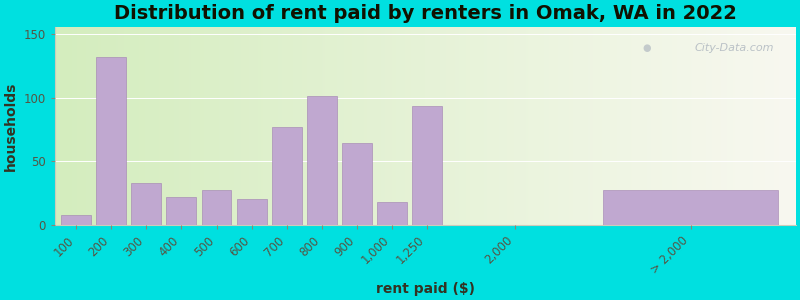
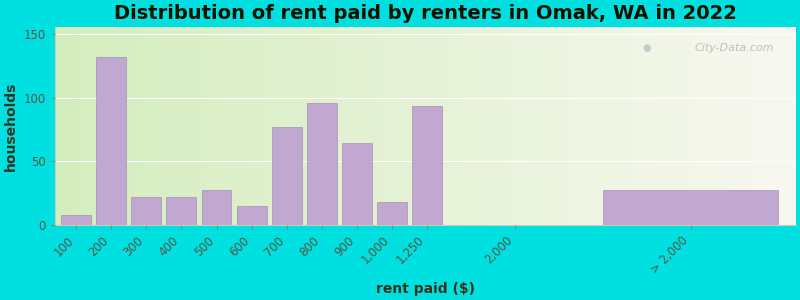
300: 33 -> 22
600: 20 -> 15
800: 101 -> 96
